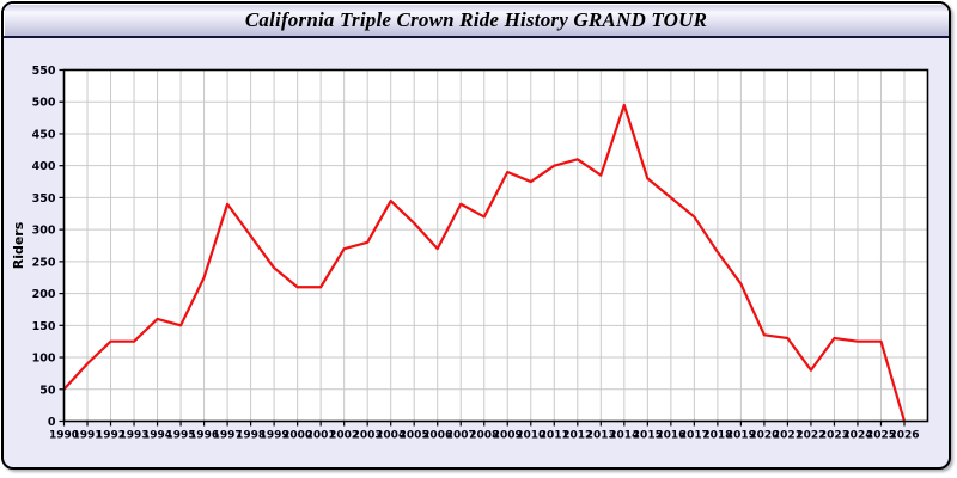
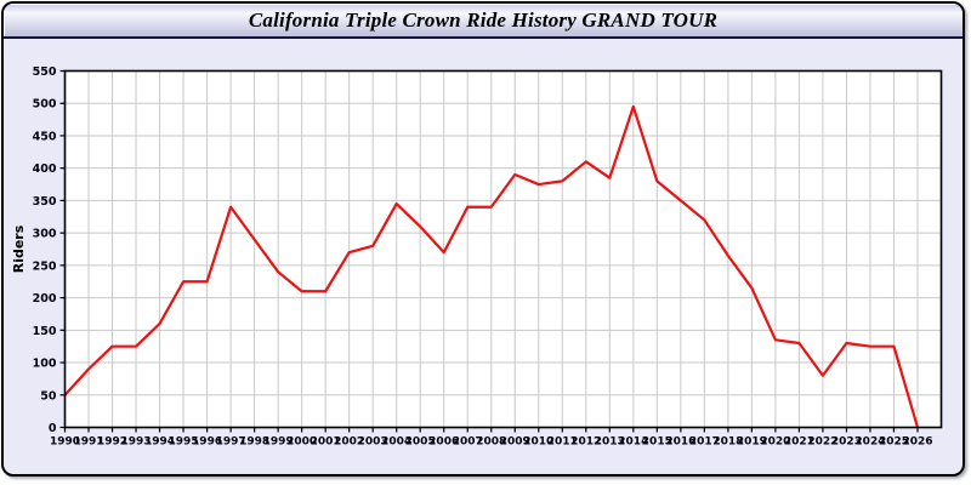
1995: 150 -> 220
2008: 320 -> 340
2011: 400 -> 380
